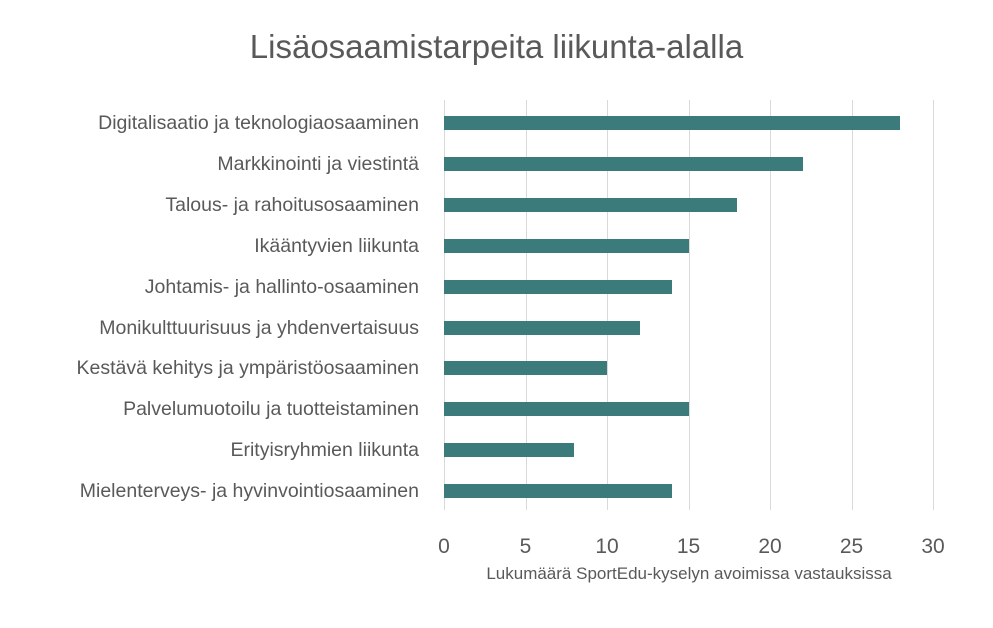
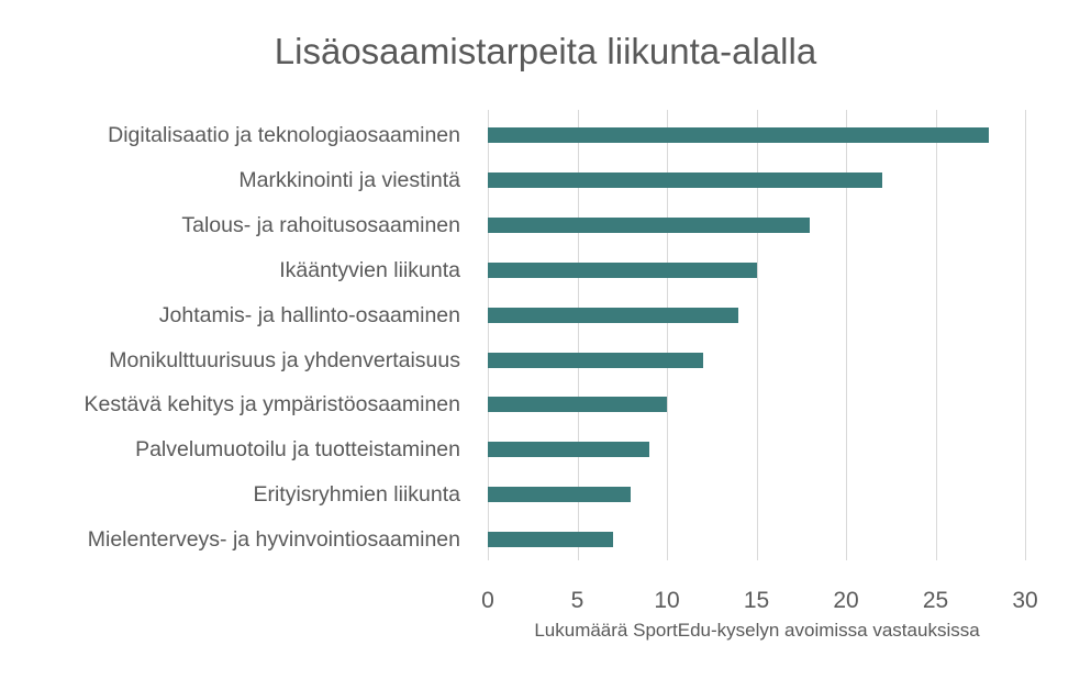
Palvelumuotoilu ja tuotteistaminen: 15 -> 9
Mielenterveys- ja hyvinvointiosaaminen: 14 -> 7
